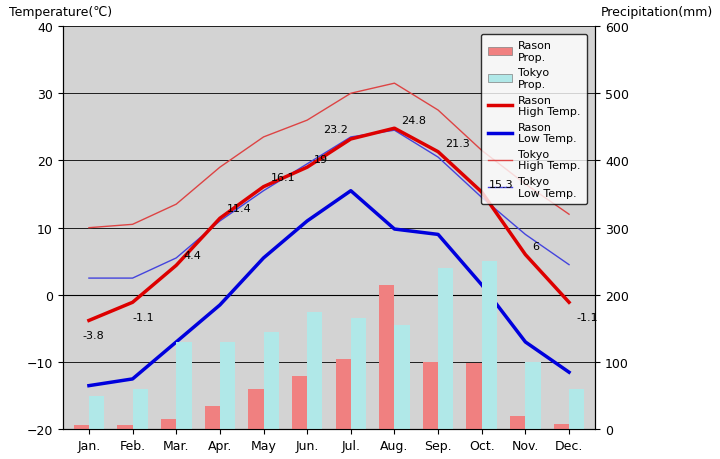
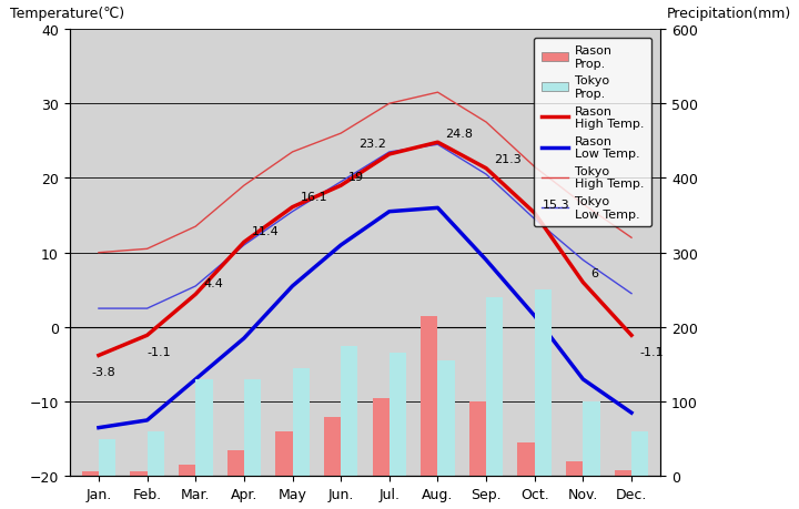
Rason Low Temp./Aug.: 9.8 -> 16.0
Rason Prop./Oct.: 98 -> 45
